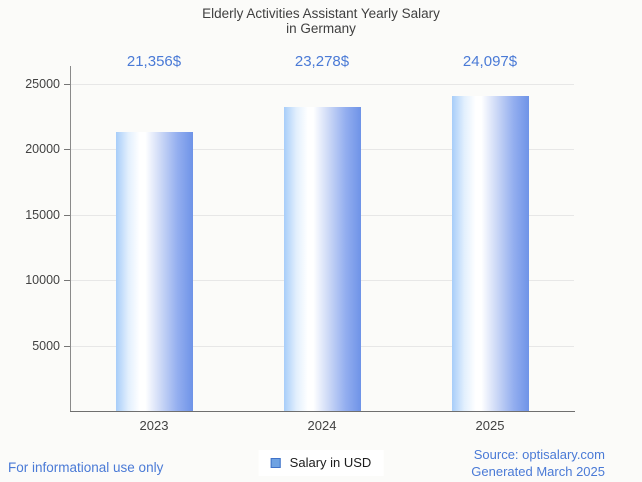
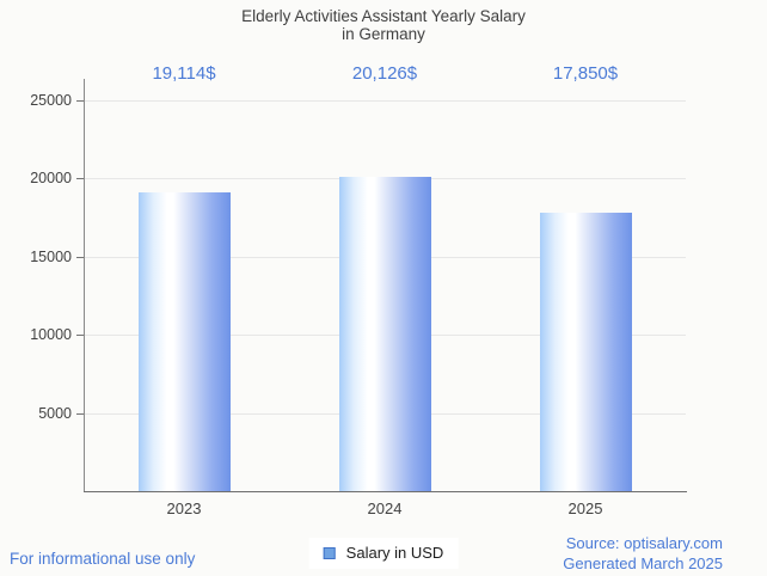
2023: 21,356 -> 19,114
2024: 23,278 -> 20,126
2025: 24,097 -> 17,850
